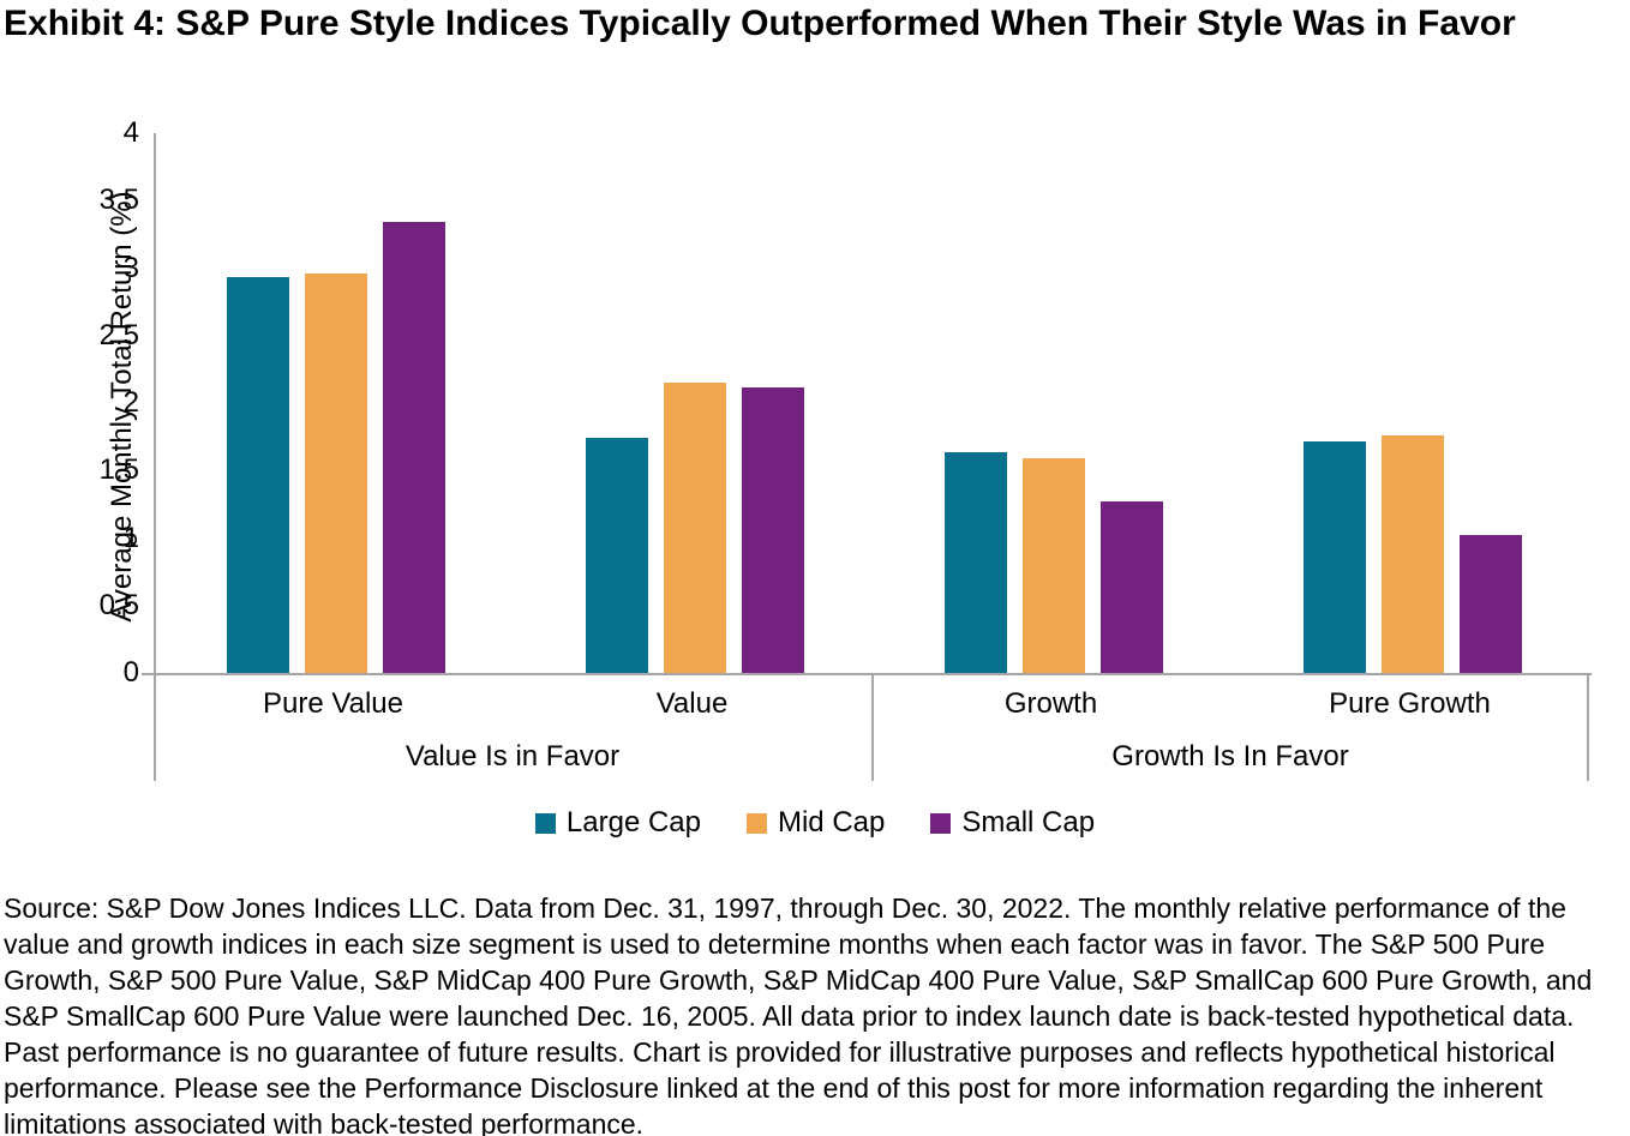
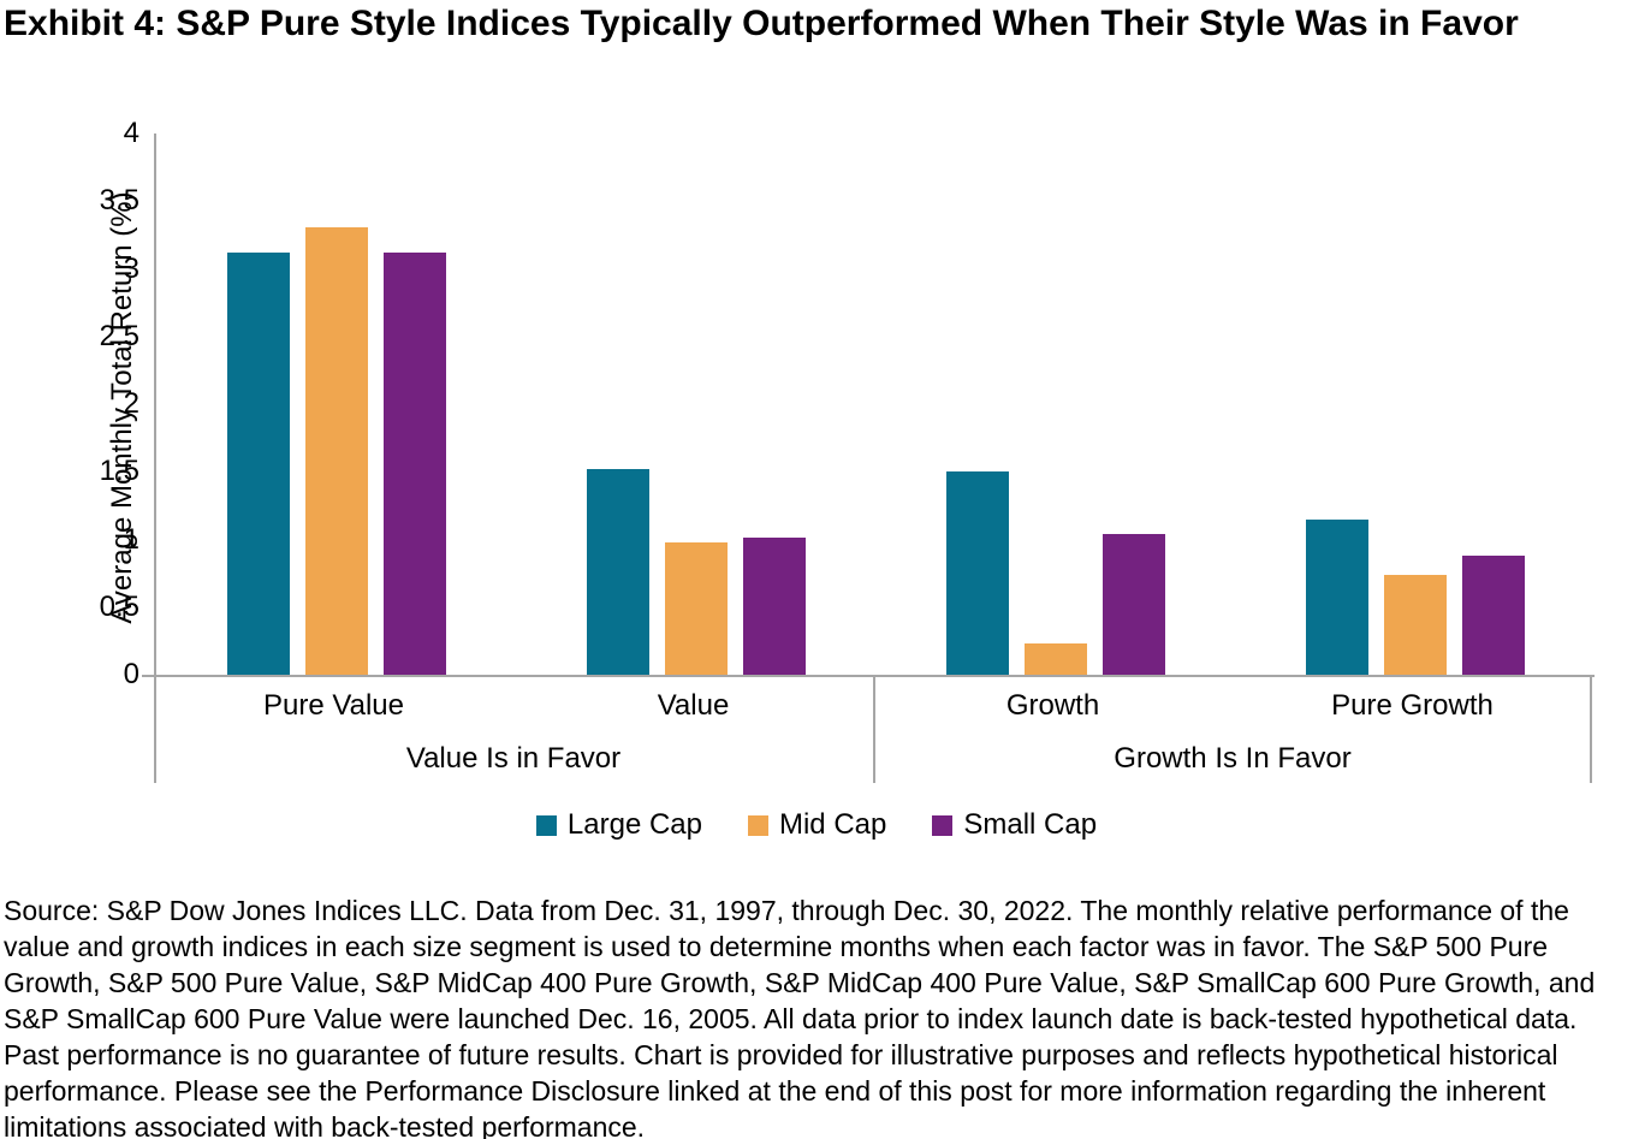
Large Cap/Pure Value: 2.93 -> 3.12
Mid Cap/Pure Value: 2.96 -> 3.31
Small Cap/Pure Value: 3.34 -> 3.12
Large Cap/Value: 1.74 -> 1.52
Mid Cap/Value: 2.15 -> 0.98
Small Cap/Value: 2.12 -> 1.01
Large Cap/Growth: 1.64 -> 1.50
Mid Cap/Growth: 1.59 -> 0.23
Small Cap/Growth: 1.27 -> 1.04
Large Cap/Pure Growth: 1.72 -> 1.15
Mid Cap/Pure Growth: 1.76 -> 0.74
Small Cap/Pure Growth: 1.02 -> 0.88
